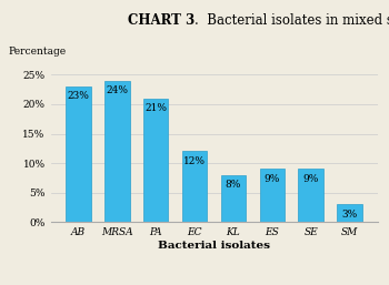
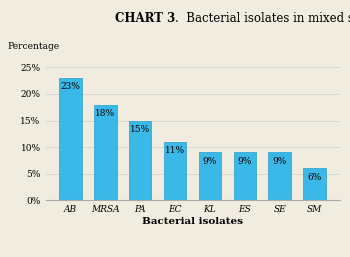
MRSA: 24% -> 18%
PA: 21% -> 15%
EC: 12% -> 11%
KL: 8% -> 9%
SM: 3% -> 6%
